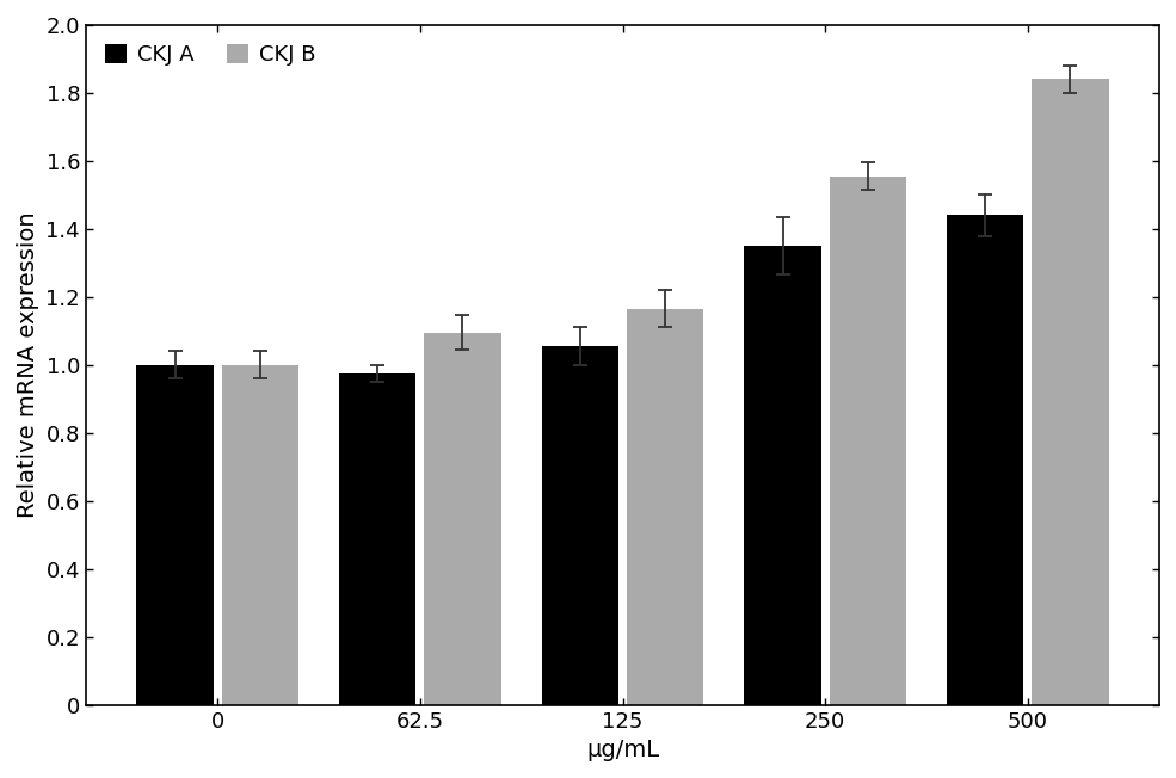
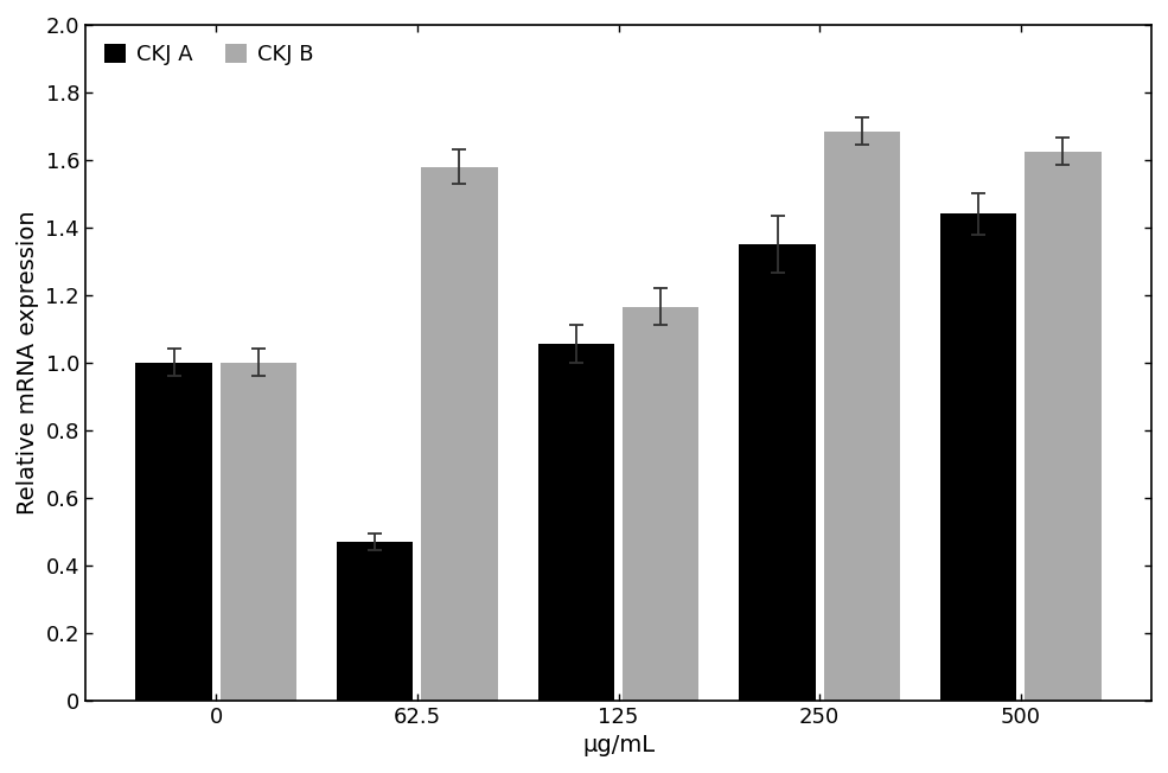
CKJ A/62.5: 0.975 -> 0.470
CKJ B/62.5: 1.095 -> 1.580
CKJ B/250: 1.555 -> 1.685
CKJ B/500: 1.840 -> 1.625
